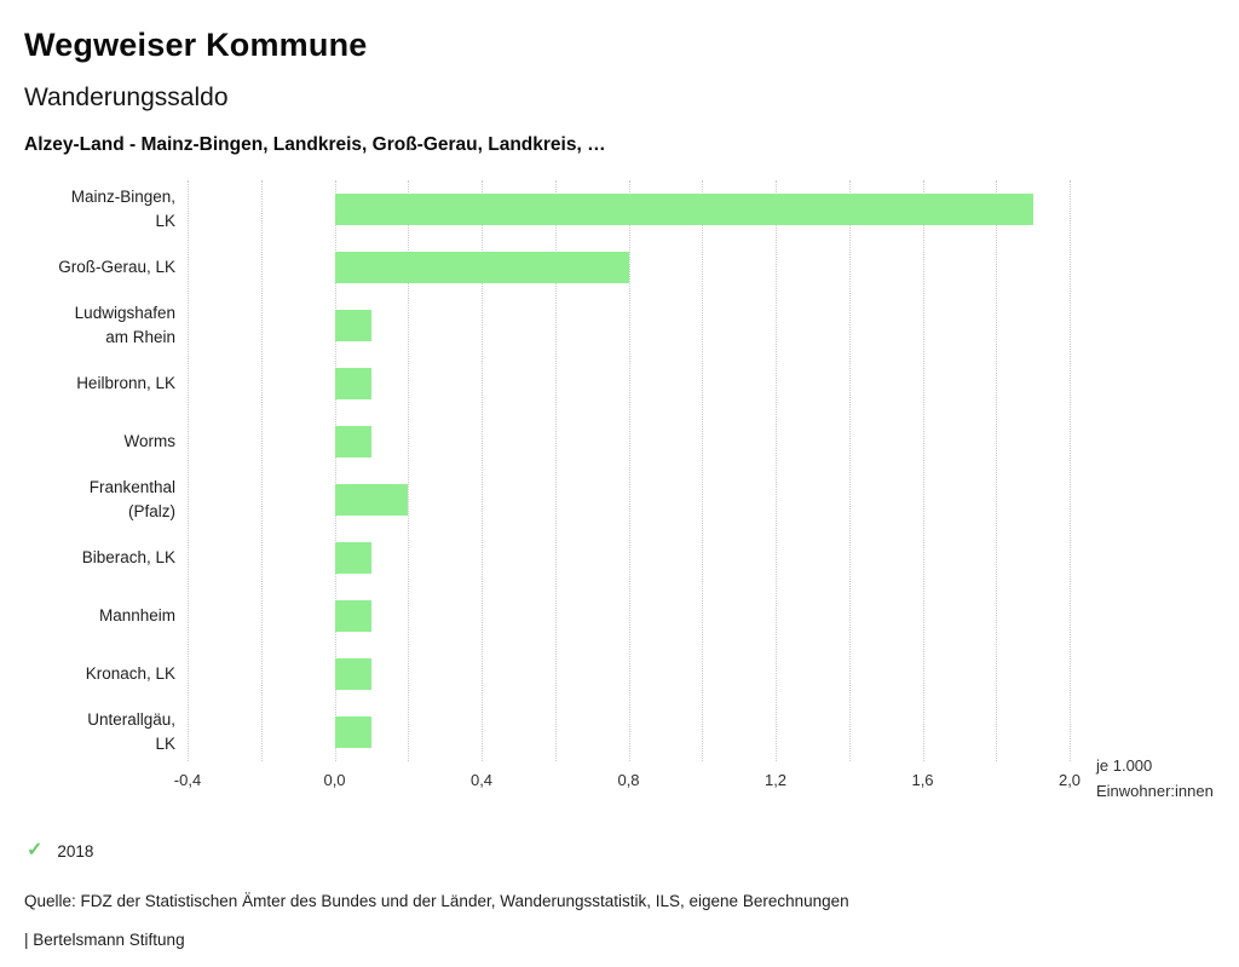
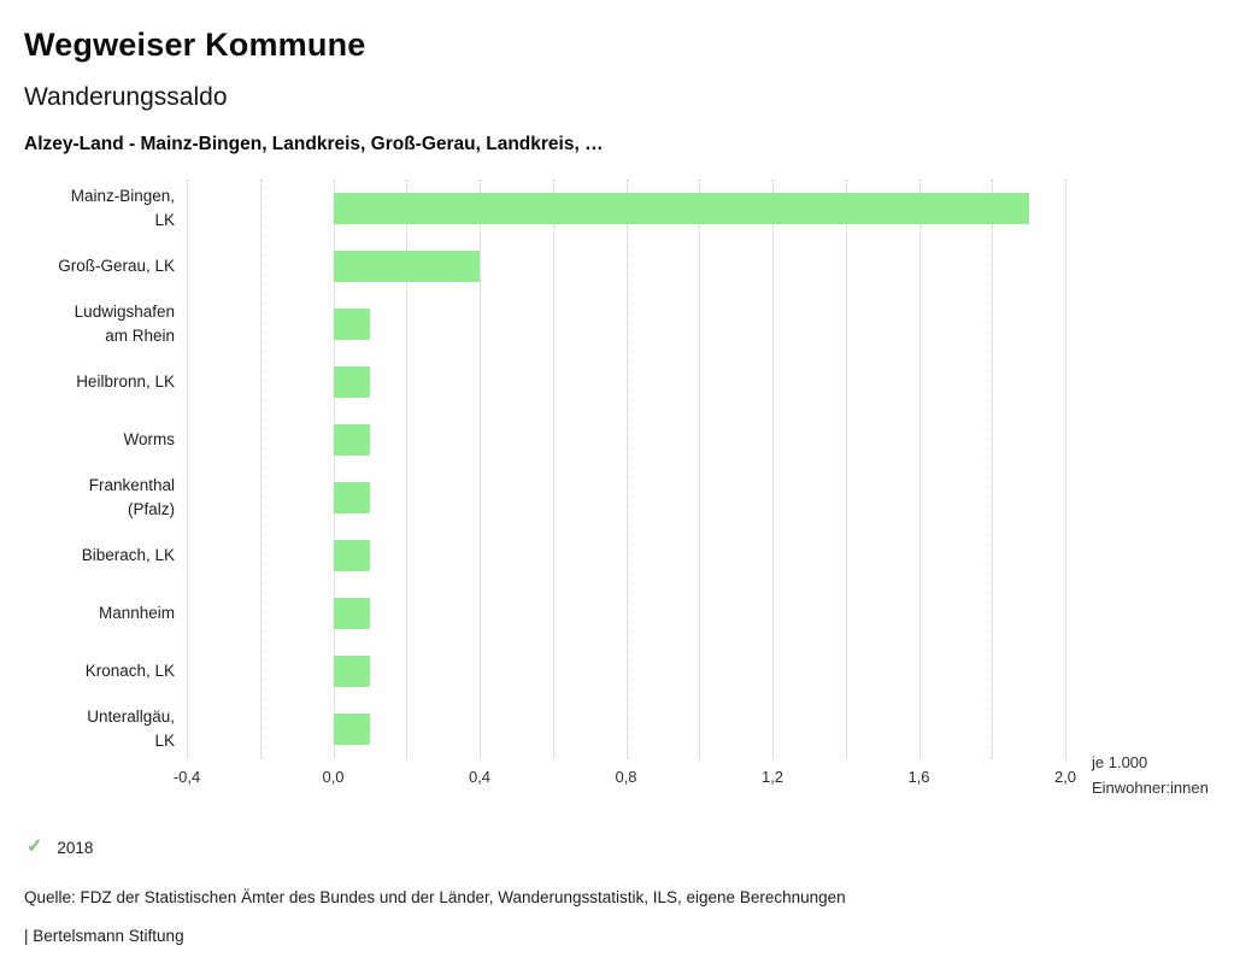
Groß-Gerau, LK: 0,8 -> 0,4
Frankenthal (Pfalz): 0,2 -> 0,1
